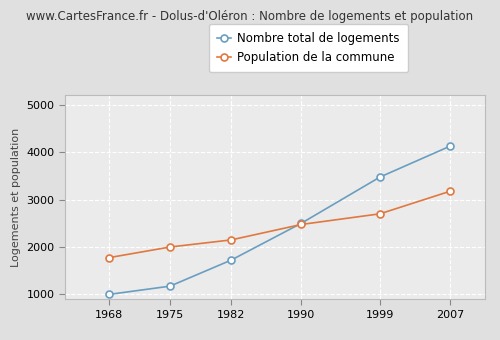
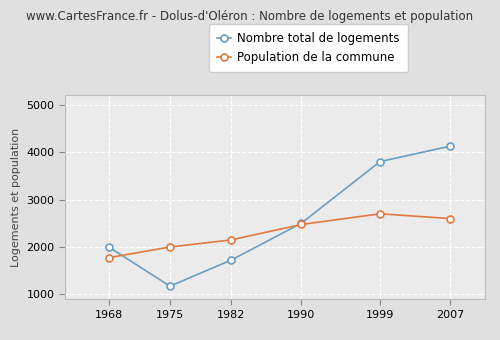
Nombre total de logements/1968: 1000 -> 2000
Nombre total de logements/1999: 3480 -> 3800
Population de la commune/2007: 3180 -> 2600
